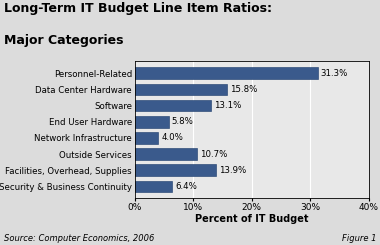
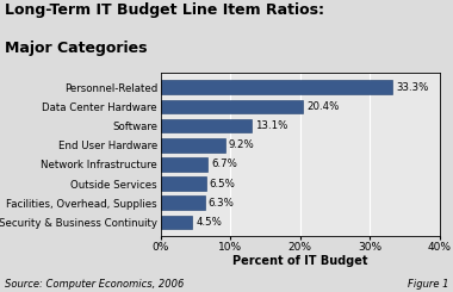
Personnel-Related: 31.3% -> 33.3%
Data Center Hardware: 15.8% -> 20.4%
End User Hardware: 5.8% -> 9.2%
Network Infrastructure: 4.0% -> 6.7%
Outside Services: 10.7% -> 6.5%
Facilities, Overhead, Supplies: 13.9% -> 6.3%
Security & Business Continuity: 6.4% -> 4.5%
